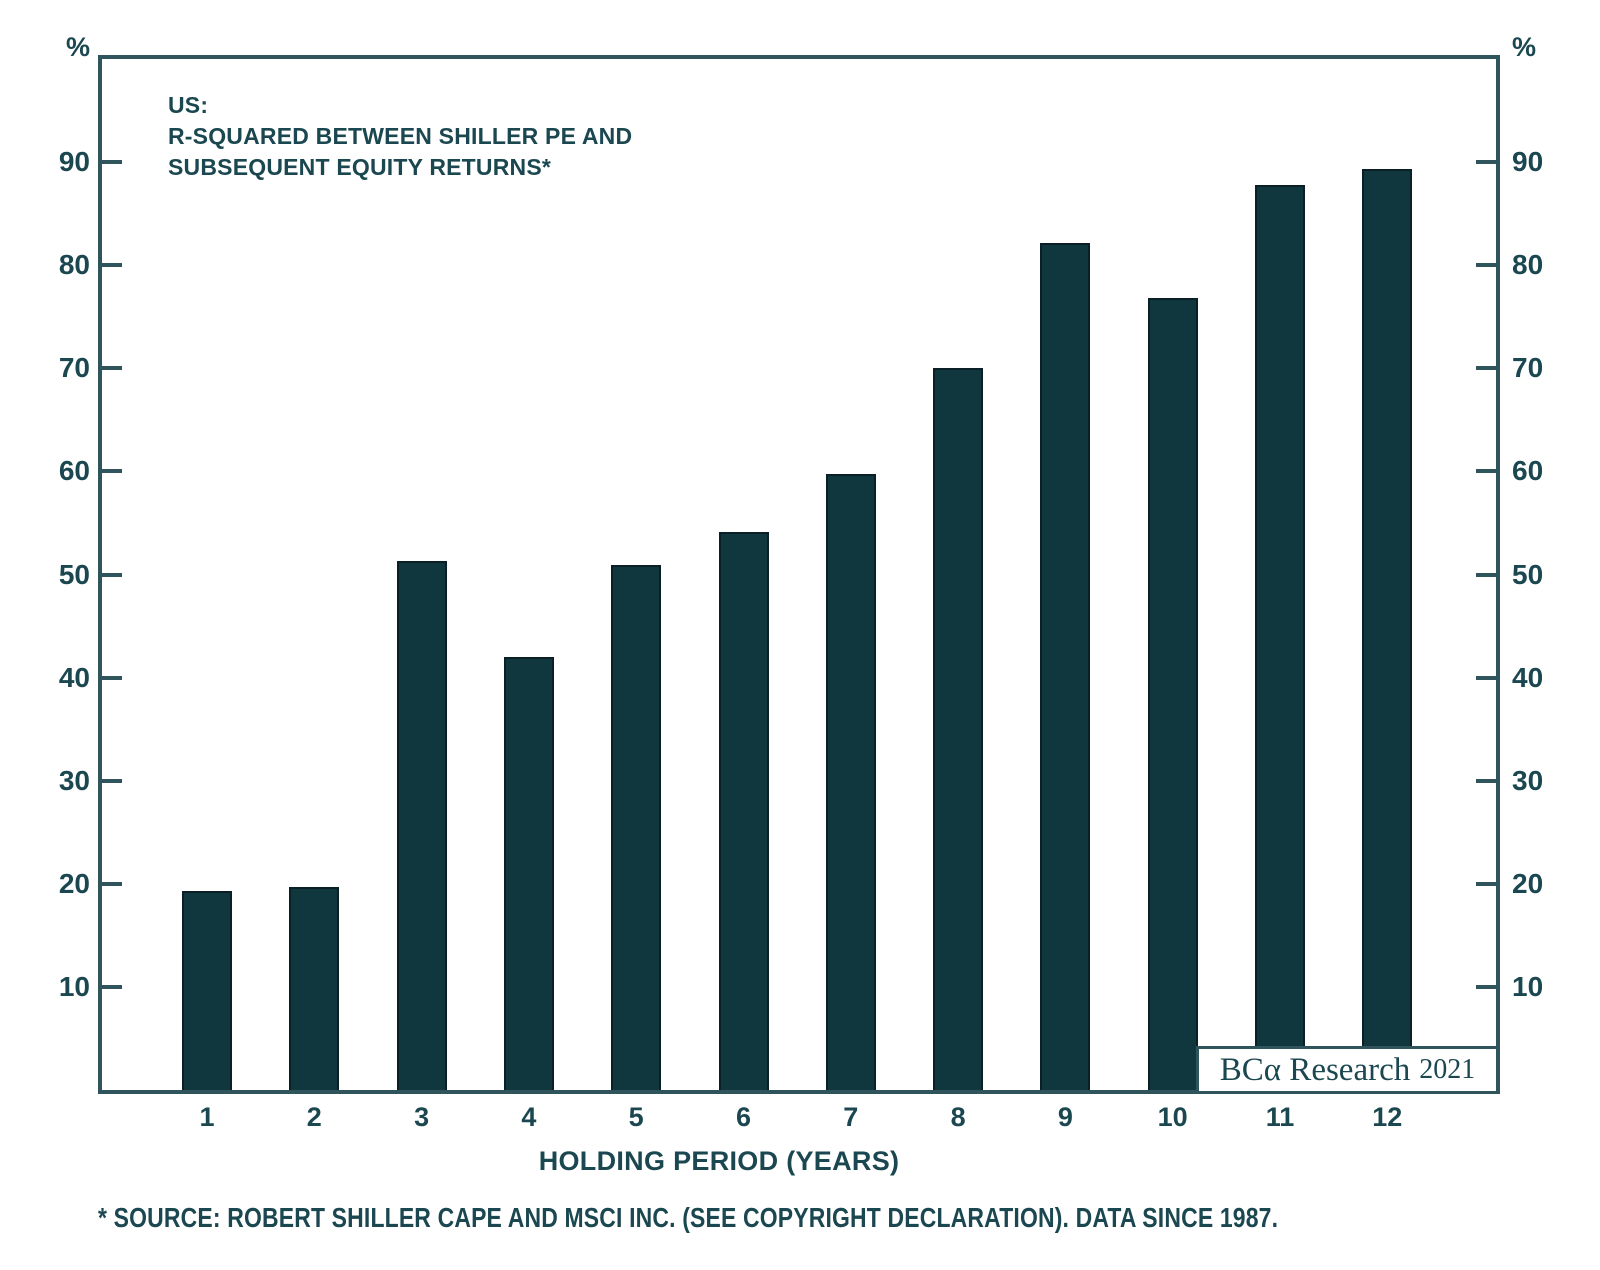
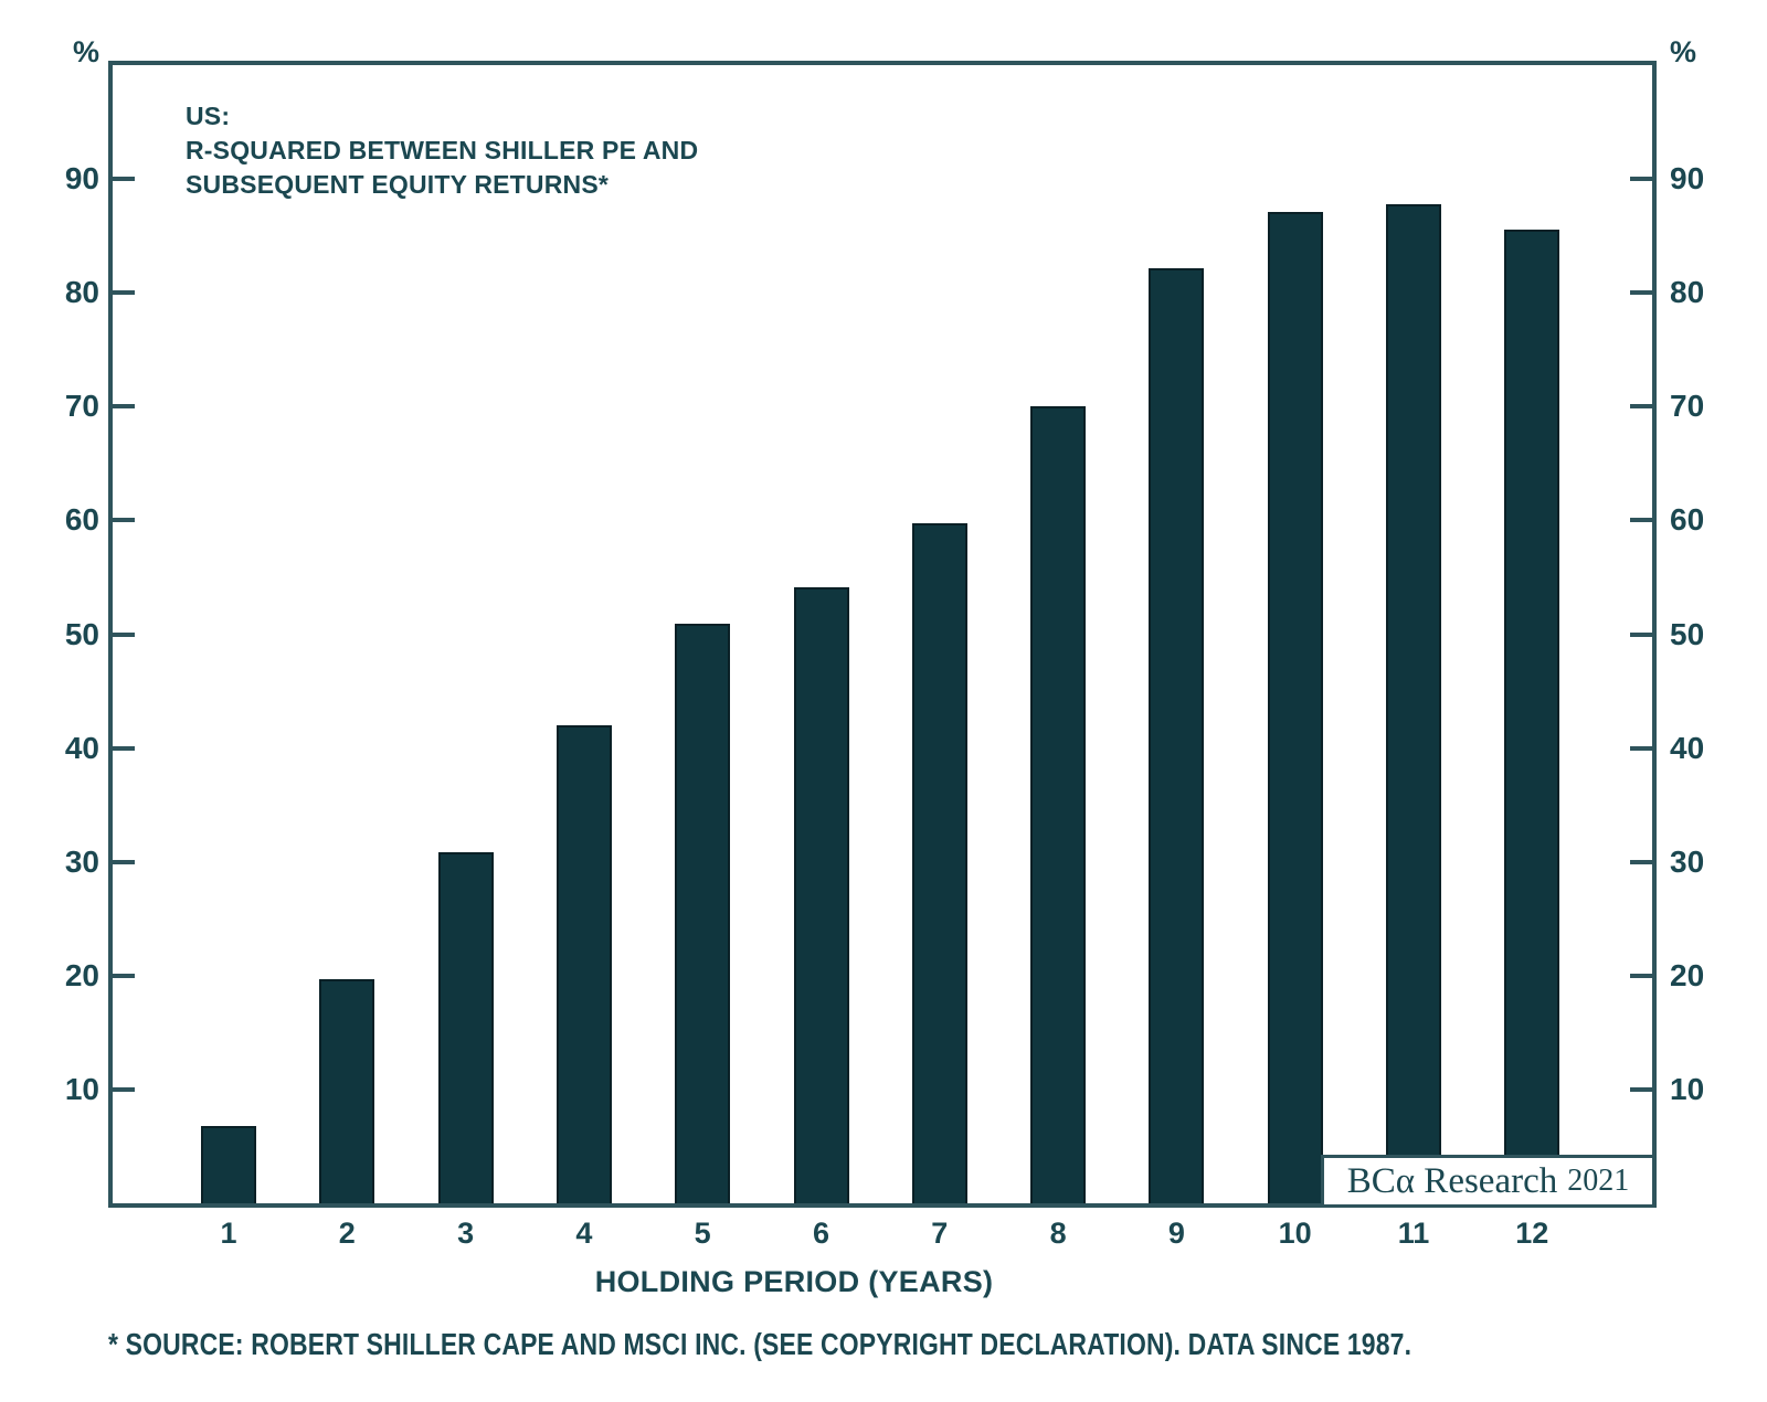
1: 19.3 -> 6.8
3: 51.3 -> 30.8
10: 76.8 -> 87.1
12: 89.3 -> 85.5
